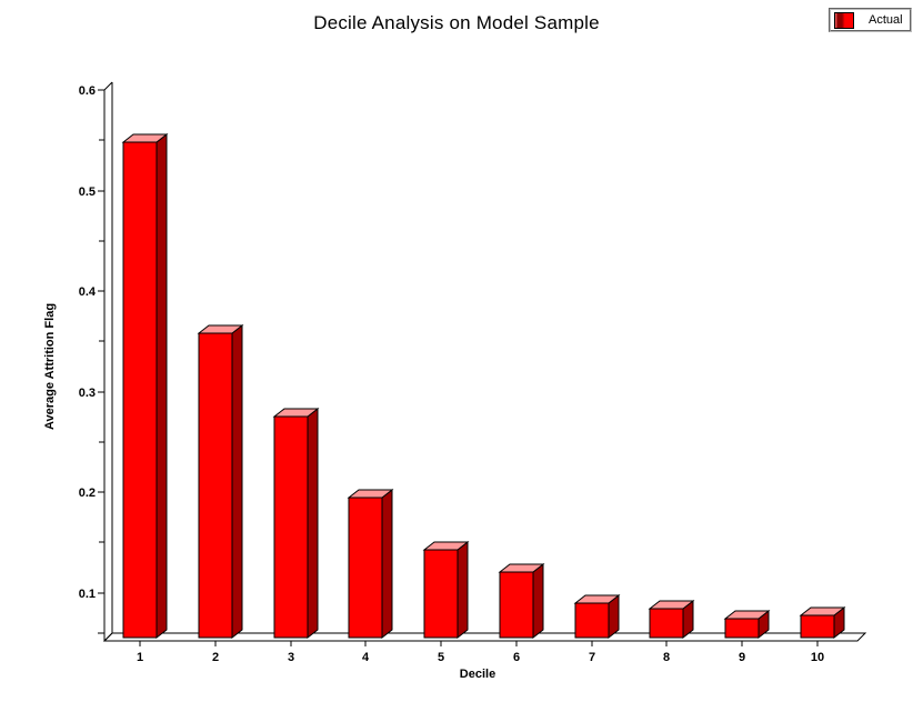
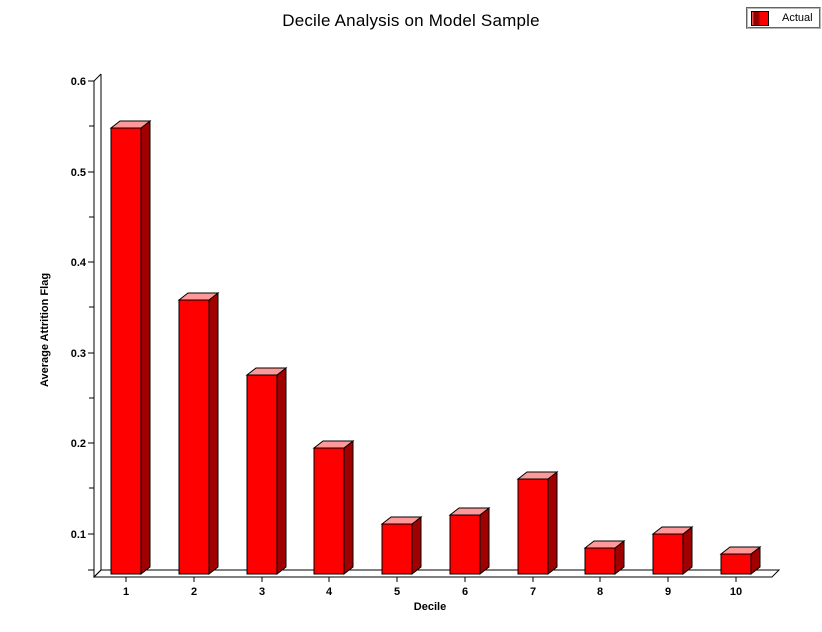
5: 0.14 -> 0.11
7: 0.09 -> 0.16
9: 0.07 -> 0.10
